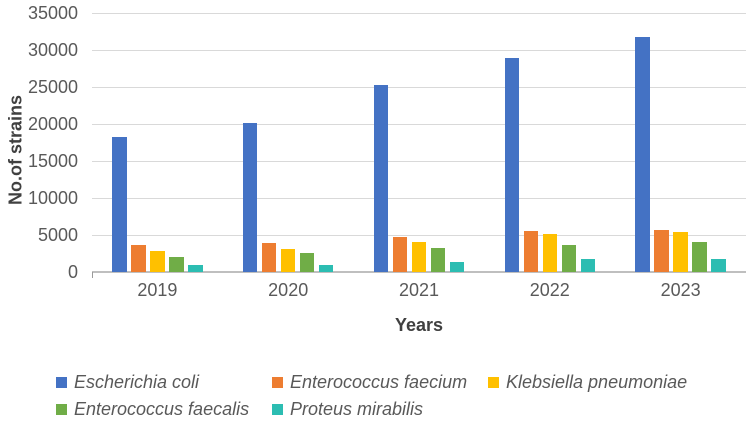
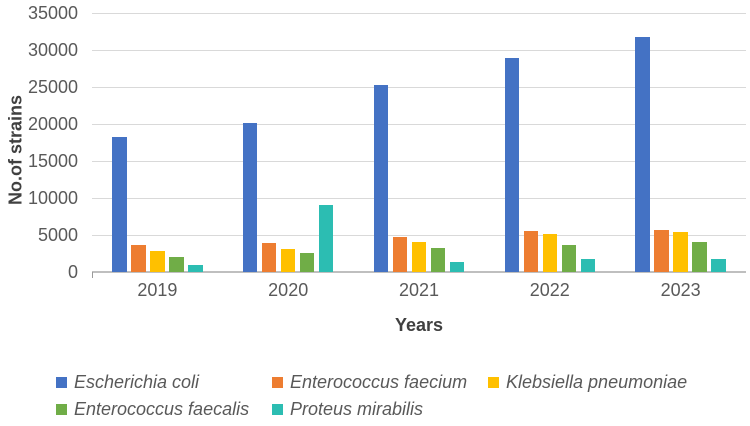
Proteus mirabilis/2020: 1000 -> 9000
